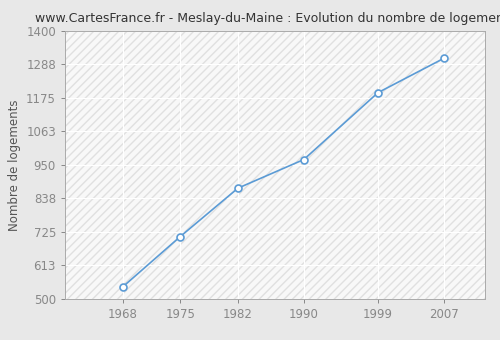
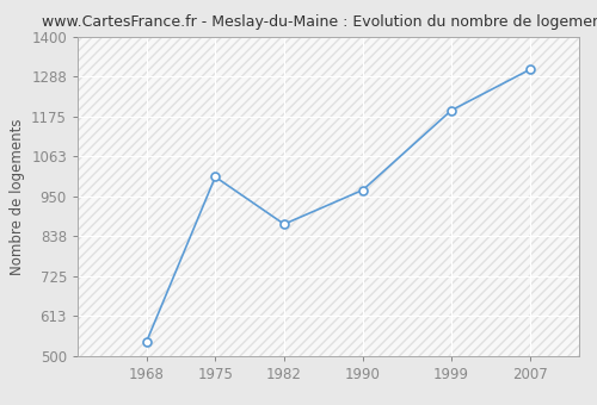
1975: 710 -> 1005
